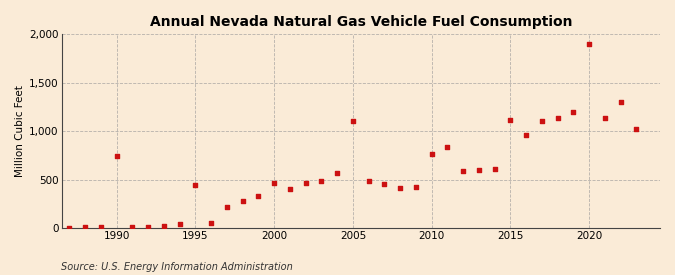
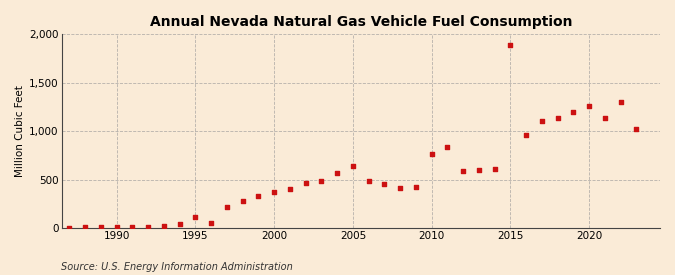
1990: 740 -> 10
1995: 440 -> 120
2000: 460 -> 380
2005: 1,100 -> 640
2015: 1,120 -> 1,890
2020: 1,900 -> 1,260
